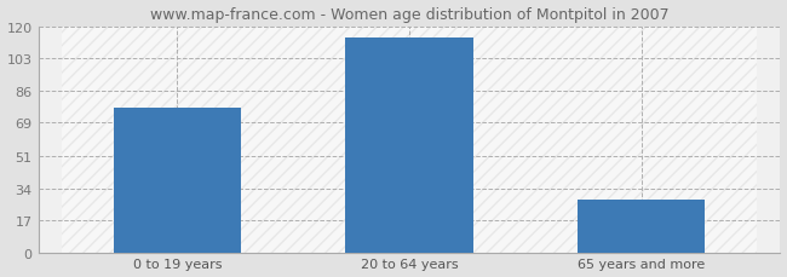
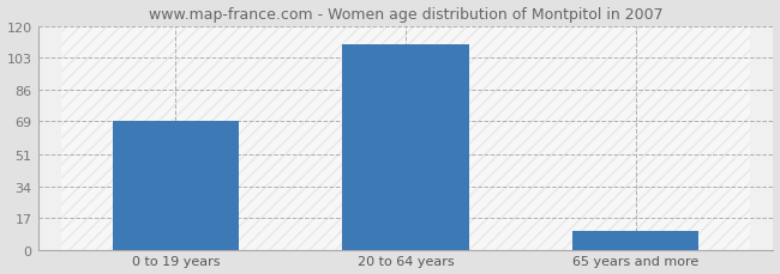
0 to 19 years: 77 -> 69
20 to 64 years: 114 -> 110
65 years and more: 28 -> 10
